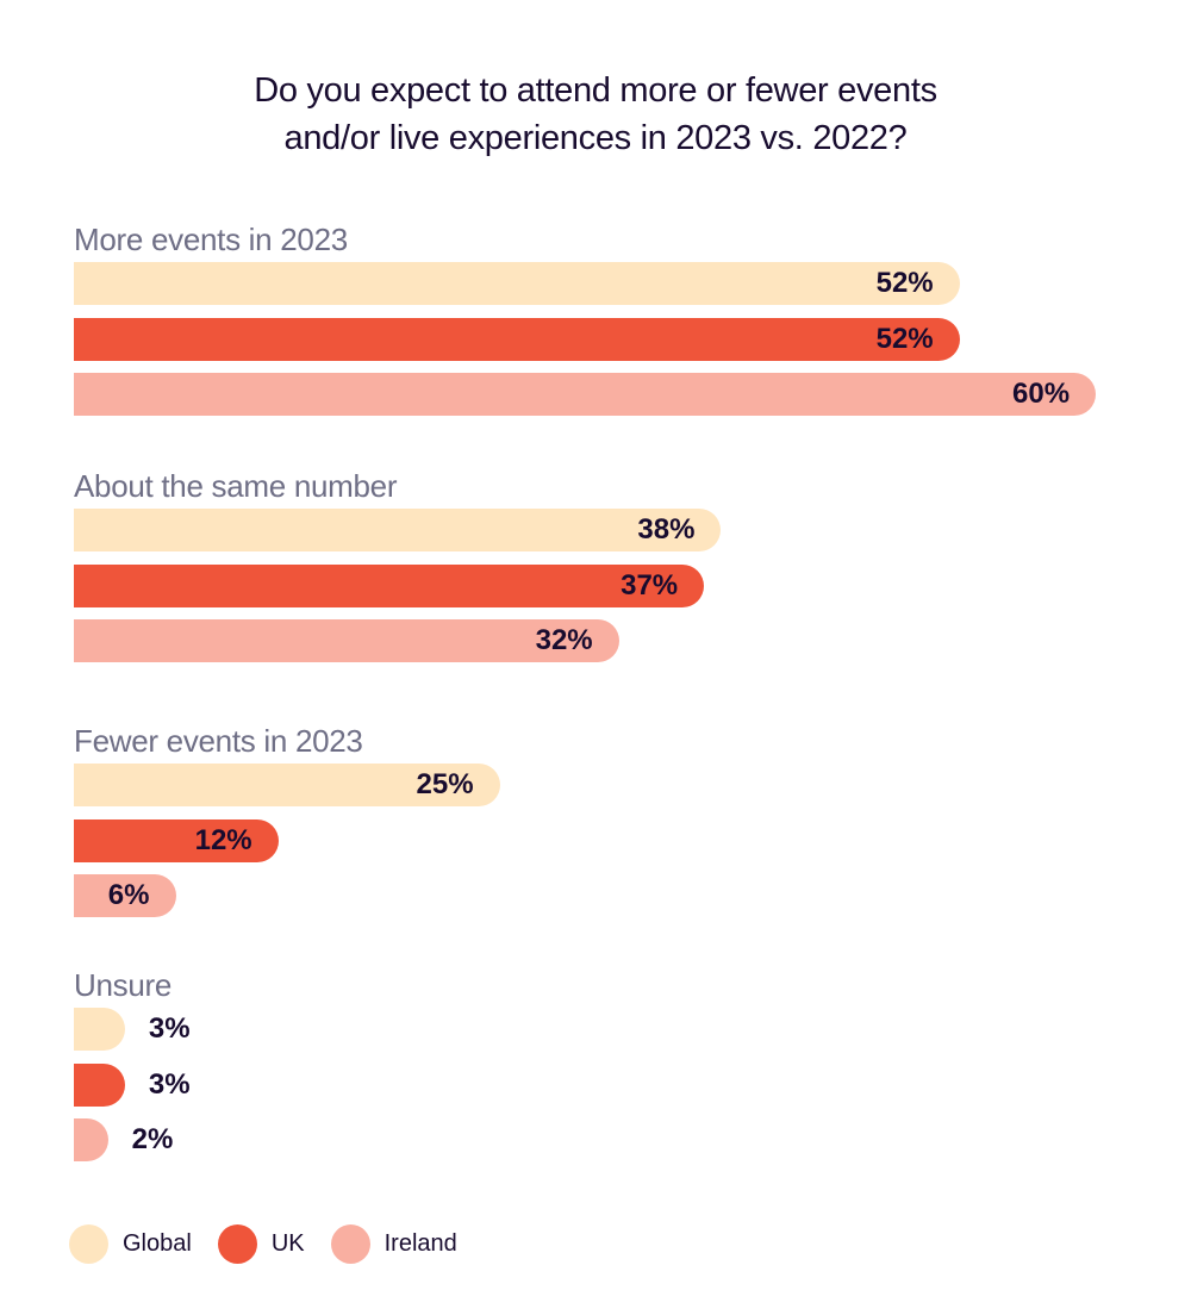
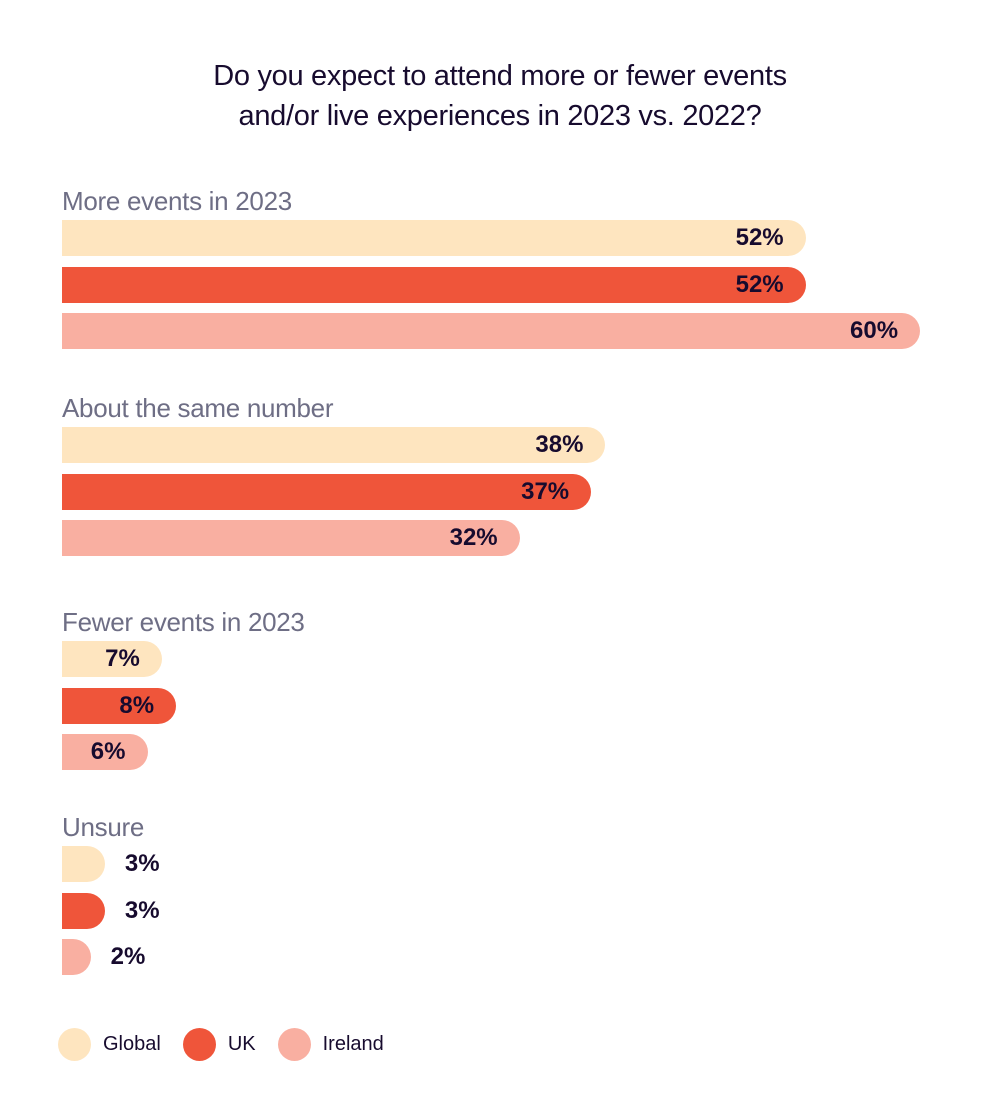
Global/Fewer events in 2023: 25% -> 7%
UK/Fewer events in 2023: 12% -> 8%
